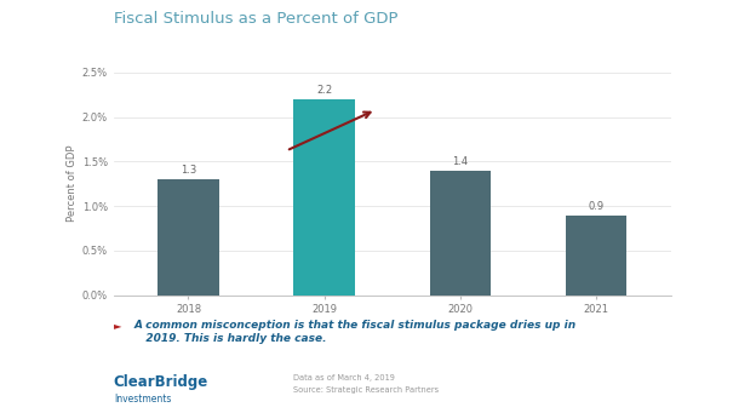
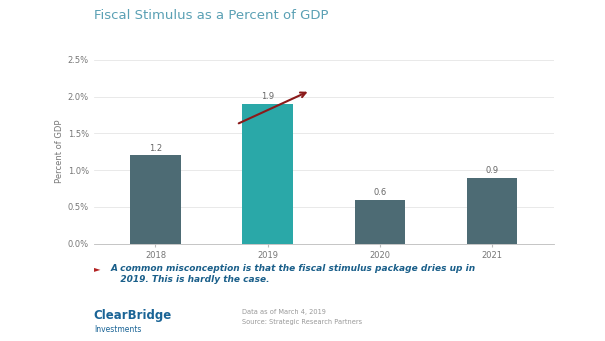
2018: 1.3 -> 1.2
2019: 2.2 -> 1.9
2020: 1.4 -> 0.6
